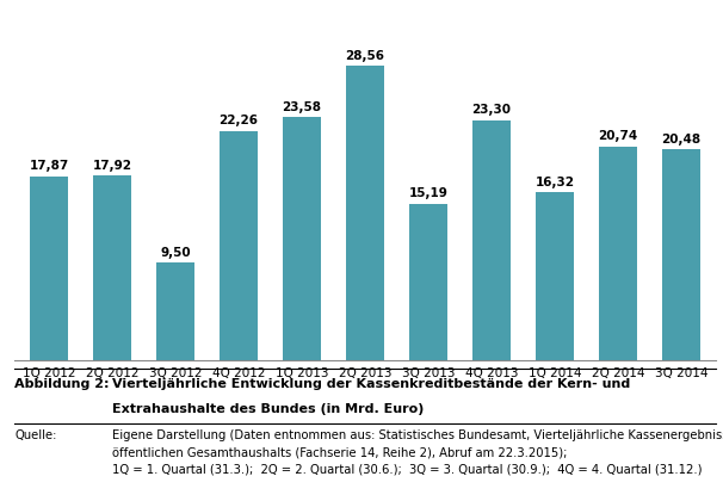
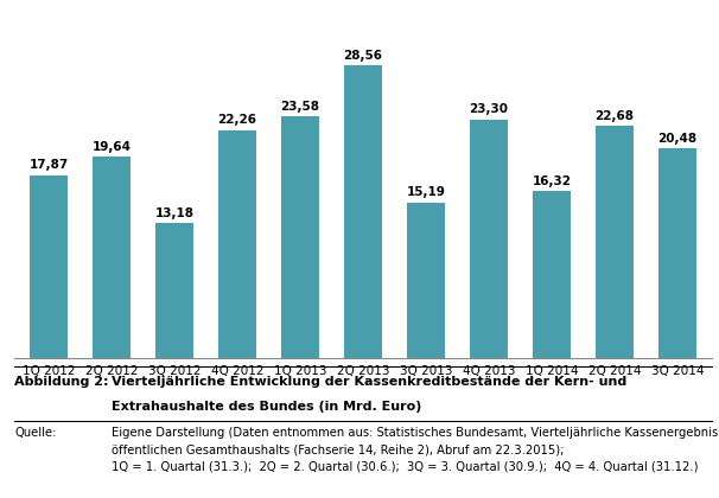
2Q 2012: 17,92 -> 19,64
3Q 2012: 9,50 -> 13,18
2Q 2014: 20,74 -> 22,68
